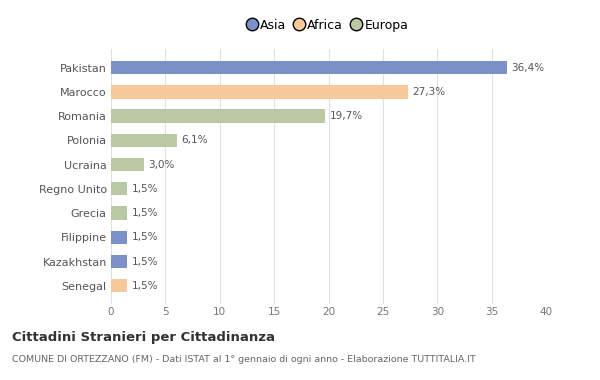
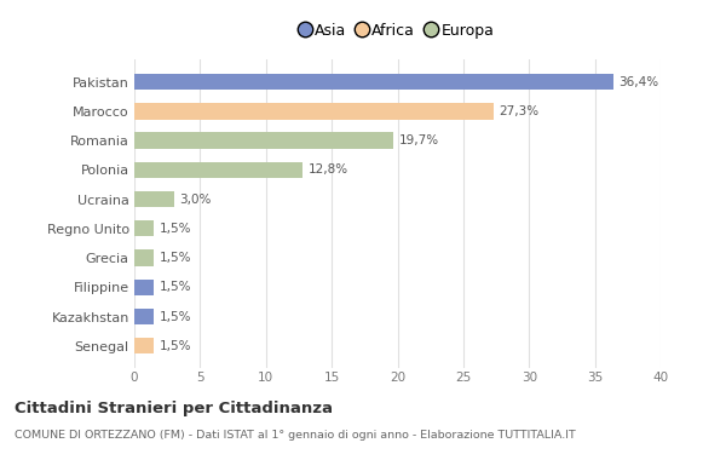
Polonia: 6,1% -> 12,8%
